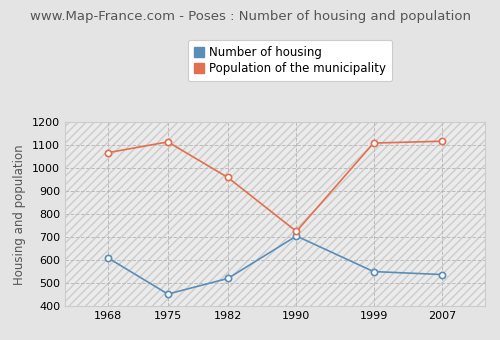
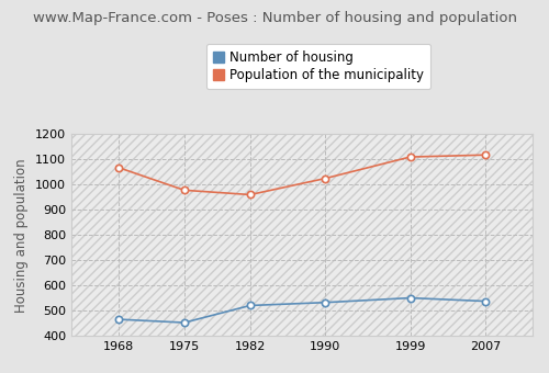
Number of housing/1968: 610 -> 465
Population of the municipality/1975: 1115 -> 978
Number of housing/1990: 705 -> 532
Population of the municipality/1990: 725 -> 1025
